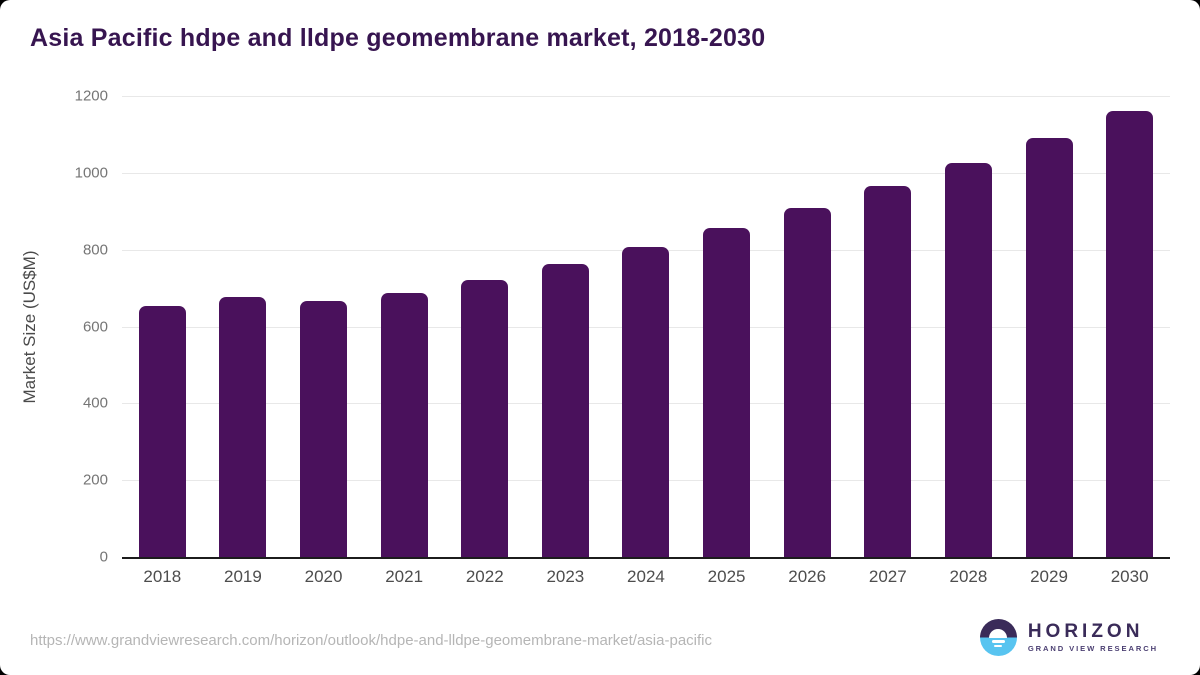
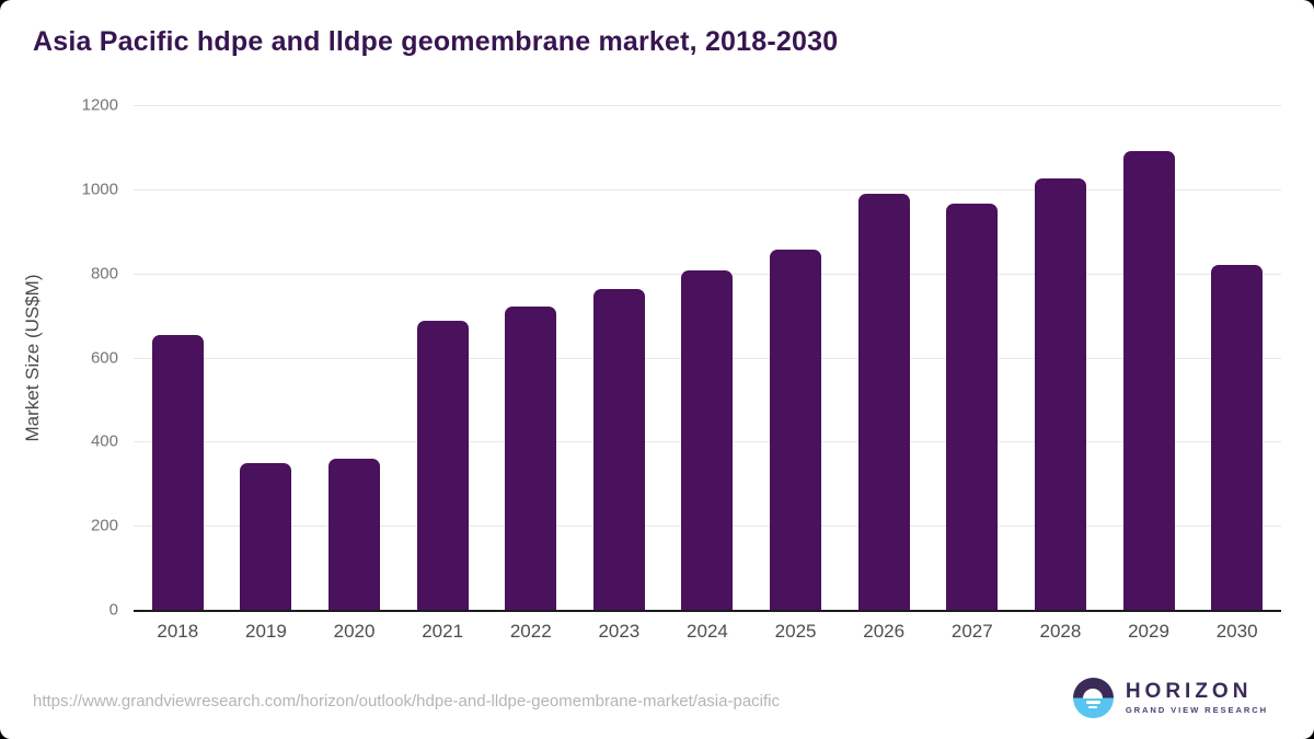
2019: 680 -> 350
2020: 670 -> 360
2026: 910 -> 990
2030: 1160 -> 820
